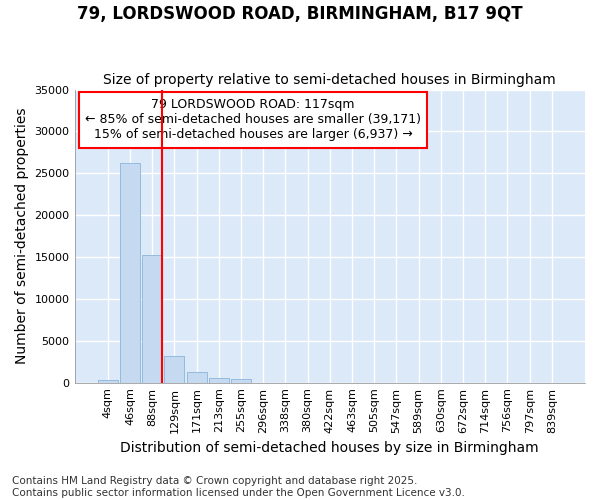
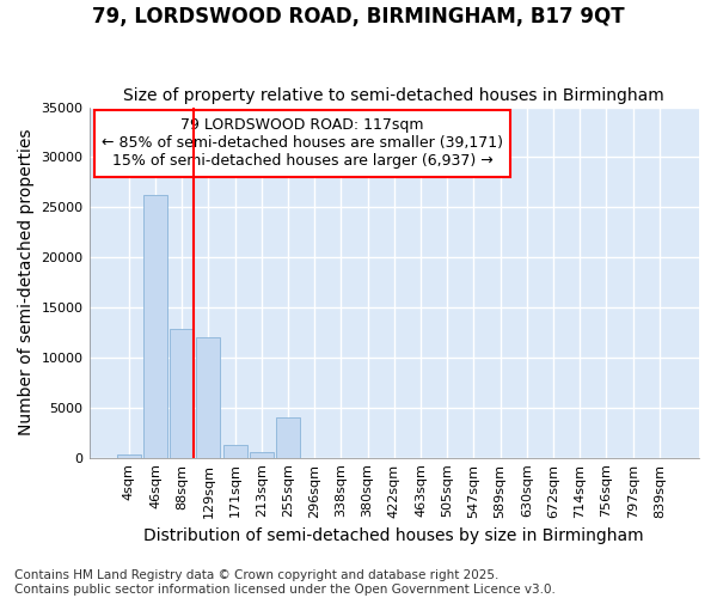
88sqm: 15200 -> 12800
129sqm: 3200 -> 12000
255sqm: 400 -> 4000
